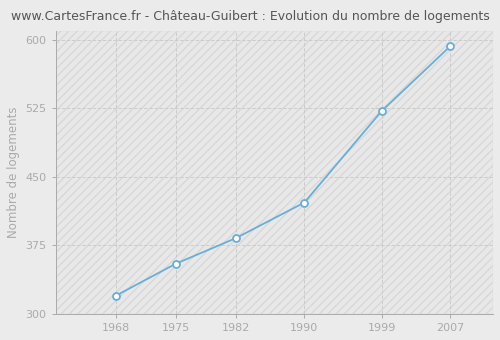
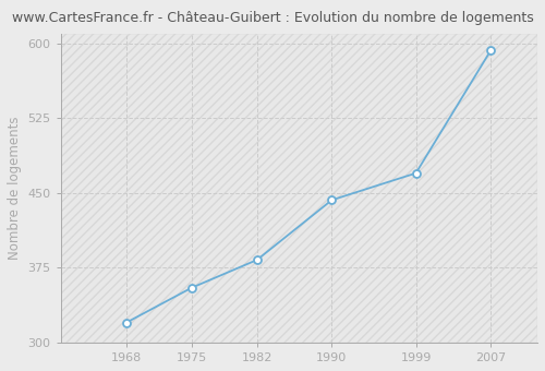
1990: 422 -> 443
1999: 522 -> 470
